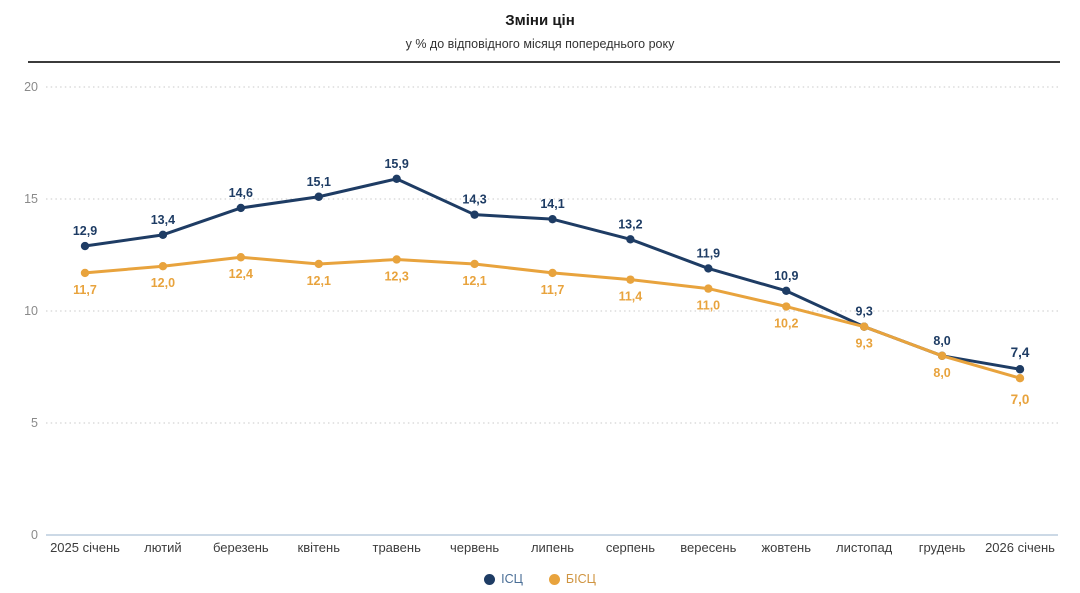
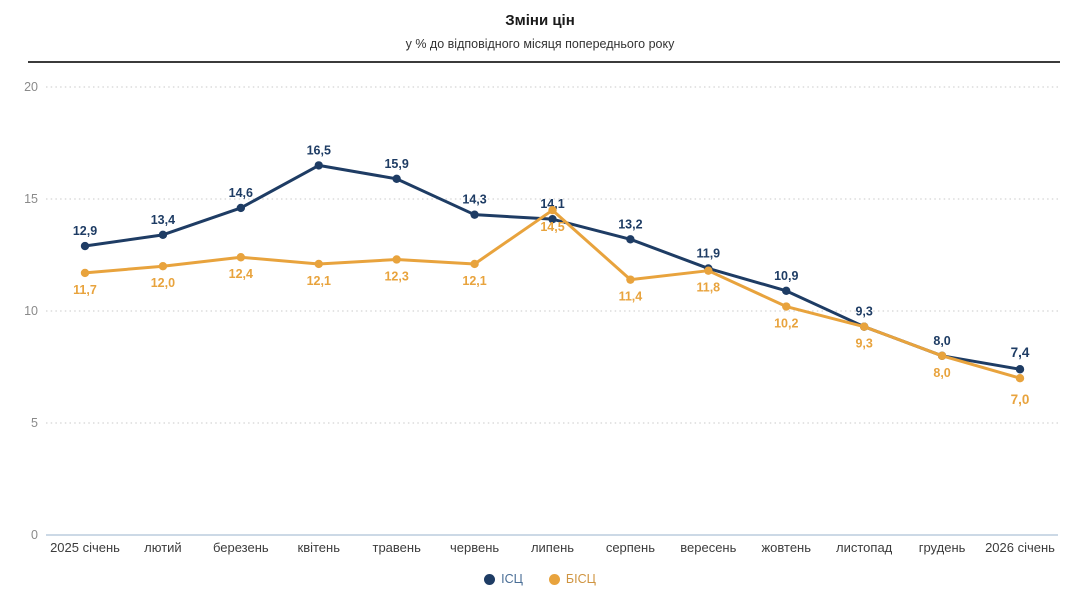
ІСЦ/квітень: 15,1 -> 16,5
БІСЦ/липень: 11,7 -> 14,5
БІСЦ/вересень: 11,0 -> 11,8
